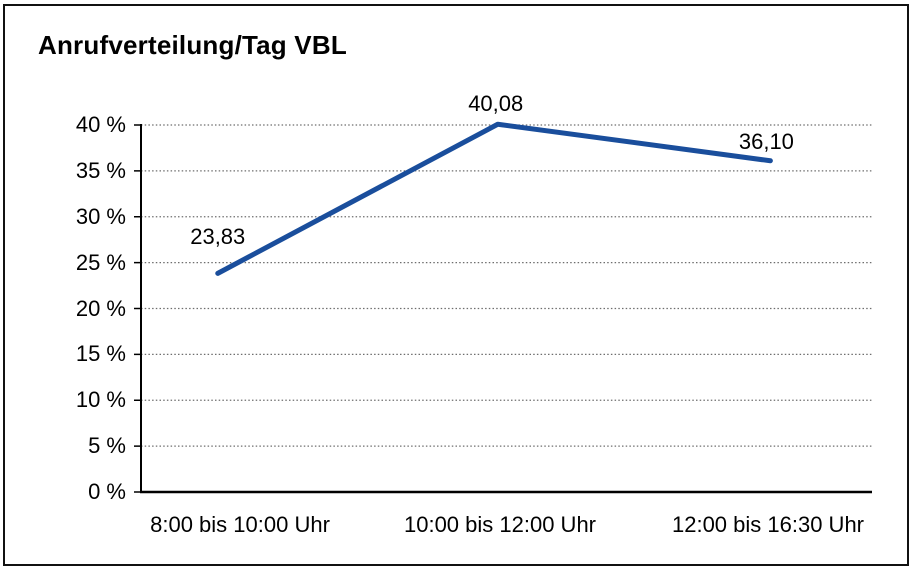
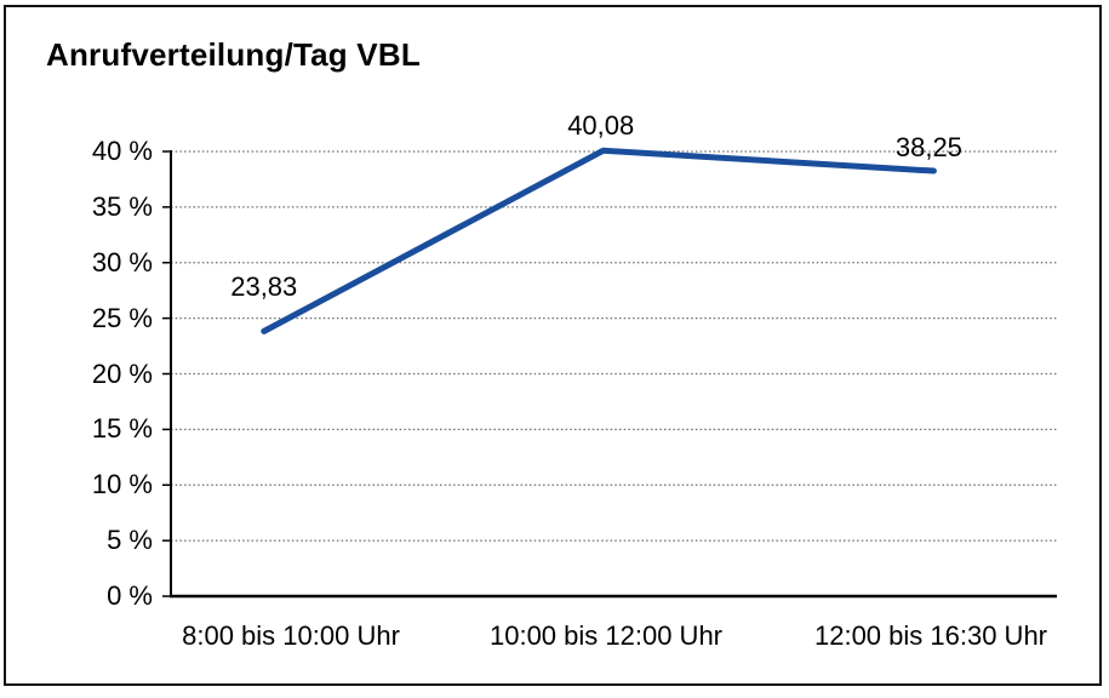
12:00 bis 16:30 Uhr: 36,10 -> 38,25
